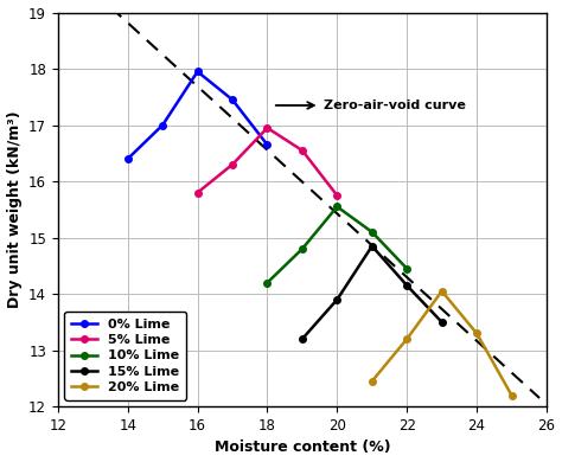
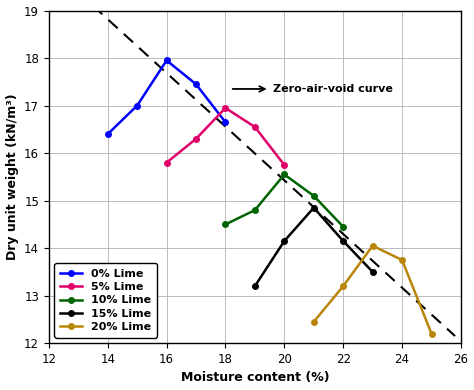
10% Lime/18: 14.20 -> 14.50
15% Lime/20: 13.90 -> 14.15
20% Lime/24: 13.30 -> 13.75
